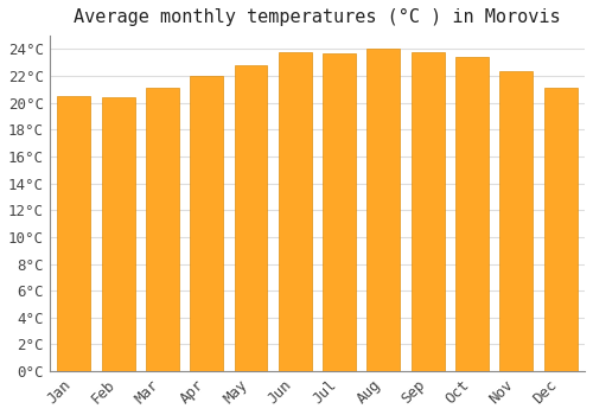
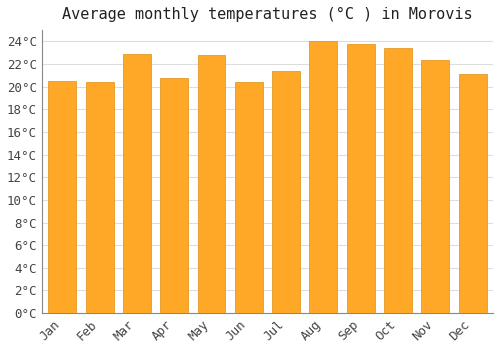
Mar: 21.1°C -> 22.9°C
Apr: 22.0°C -> 20.8°C
Jun: 23.8°C -> 20.4°C
Jul: 23.7°C -> 21.4°C
